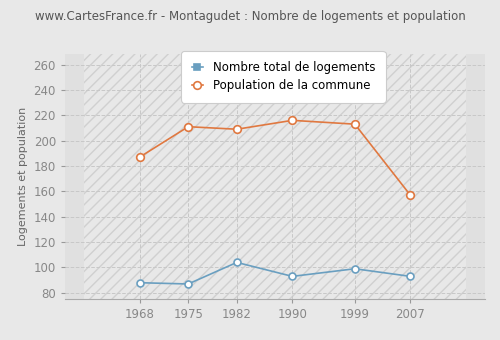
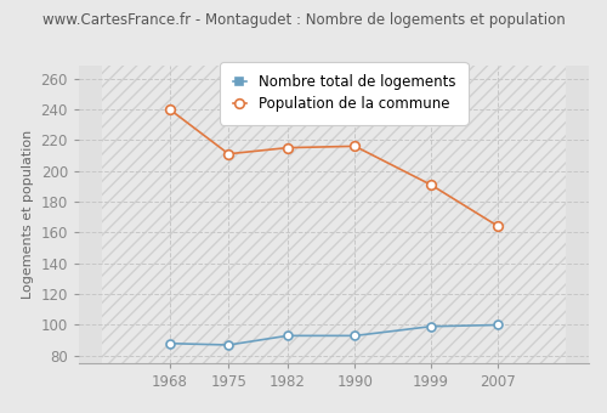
Population de la commune/1968: 187 -> 240
Nombre total de logements/1982: 104 -> 93
Population de la commune/1982: 209 -> 215
Population de la commune/1999: 213 -> 191
Nombre total de logements/2007: 93 -> 100
Population de la commune/2007: 157 -> 164
